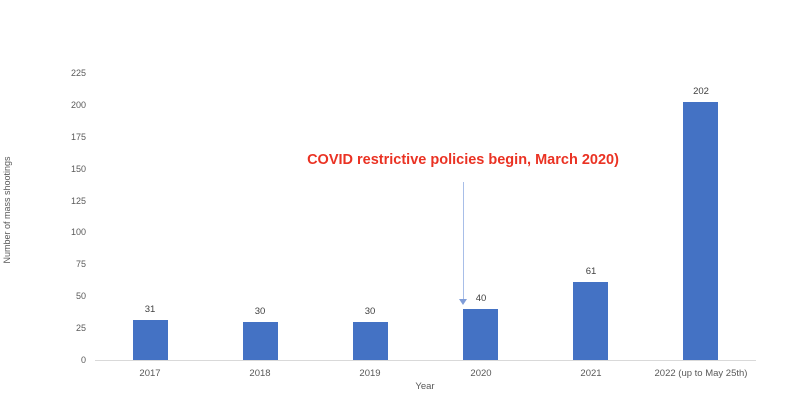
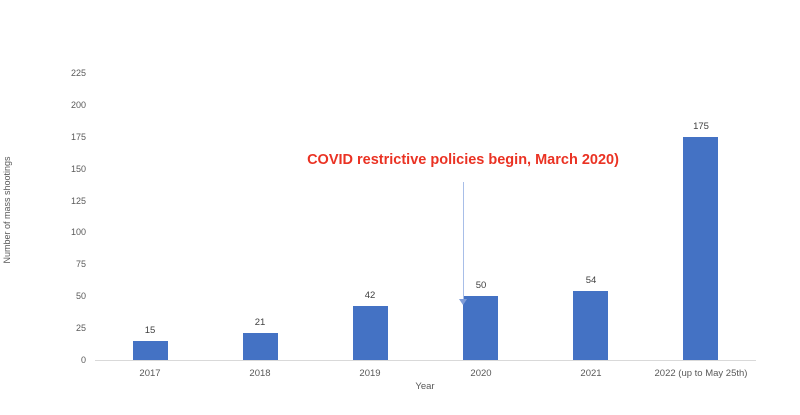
2017: 31 -> 15
2018: 30 -> 21
2019: 30 -> 42
2020: 40 -> 50
2021: 61 -> 54
2022 (up to May 25th): 202 -> 175
